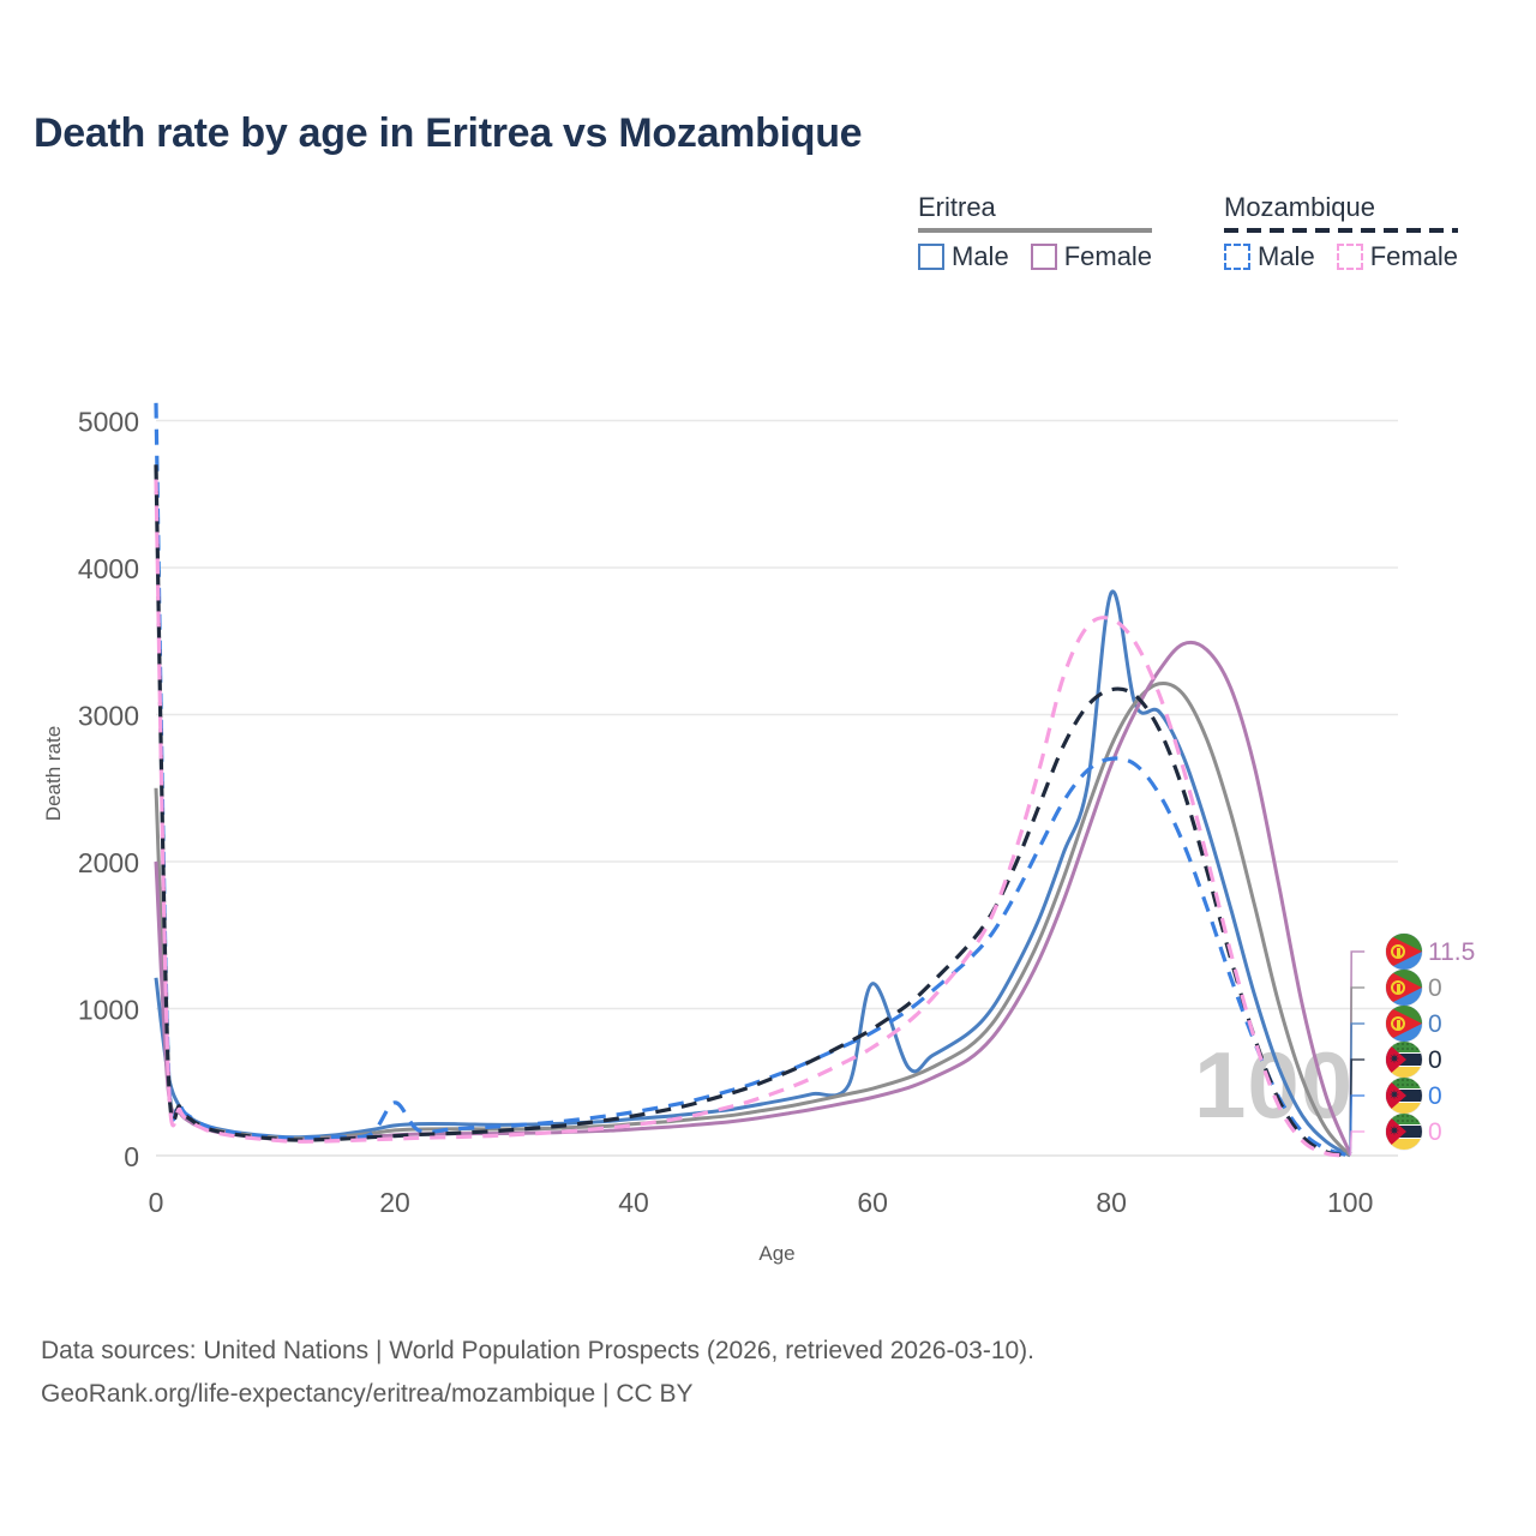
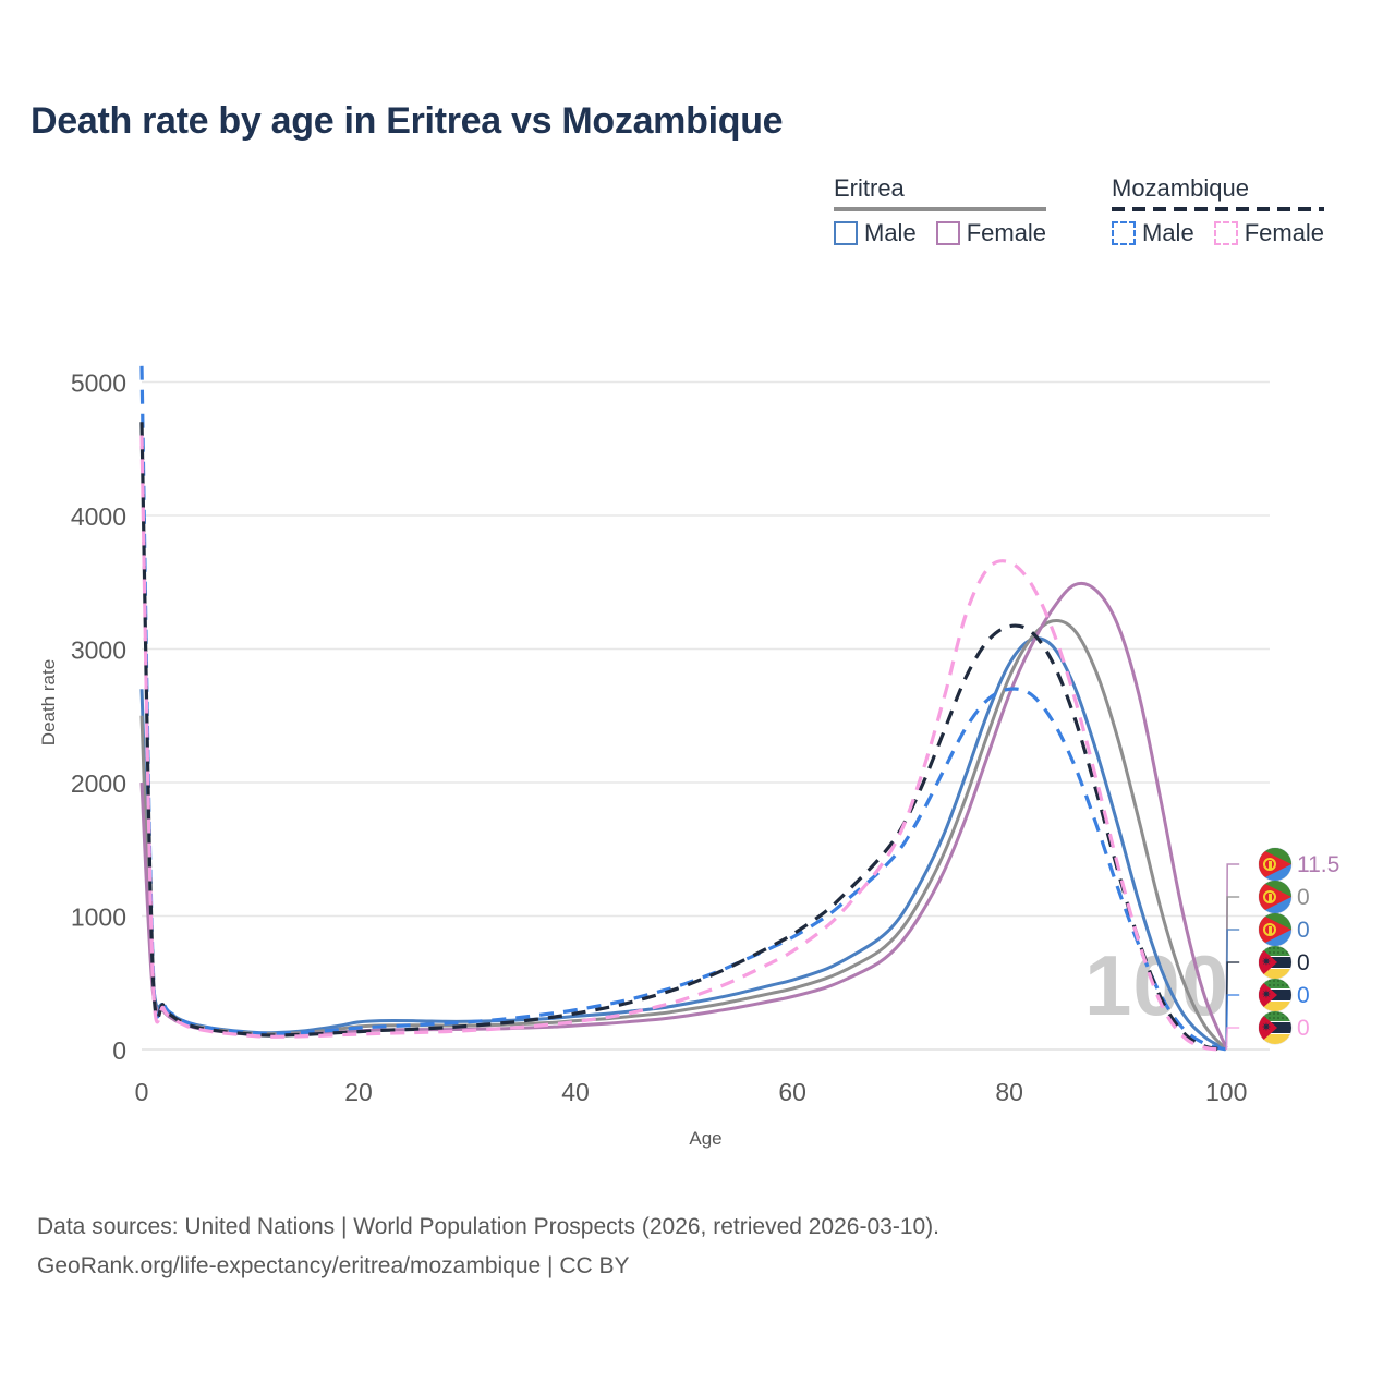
Eritrea Male/0: 1210 -> 2700
Mozambique Male/20: 360 -> 160
Eritrea Male/60: 1170 -> 520
Eritrea Male/80: 3830 -> 2890
